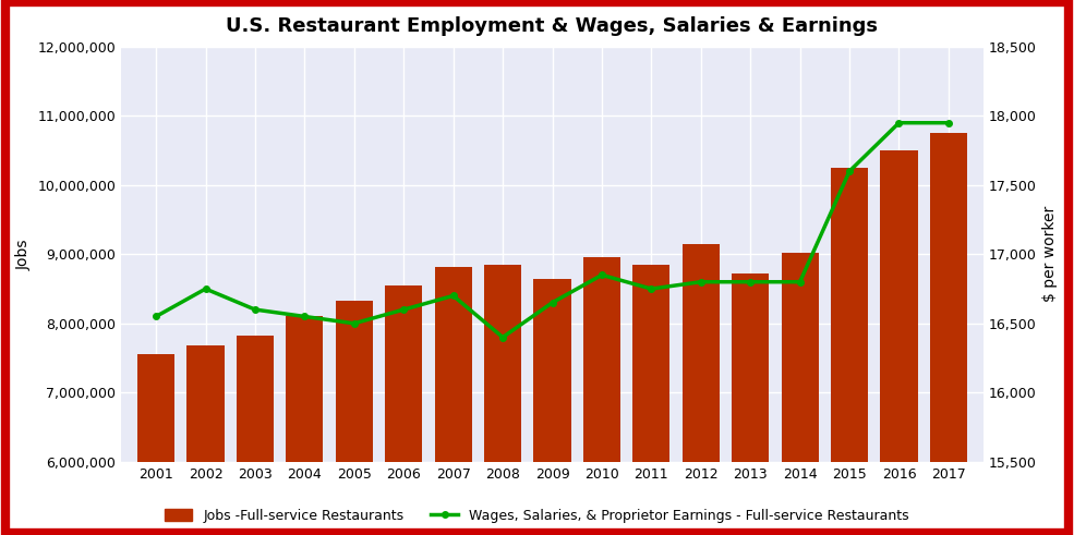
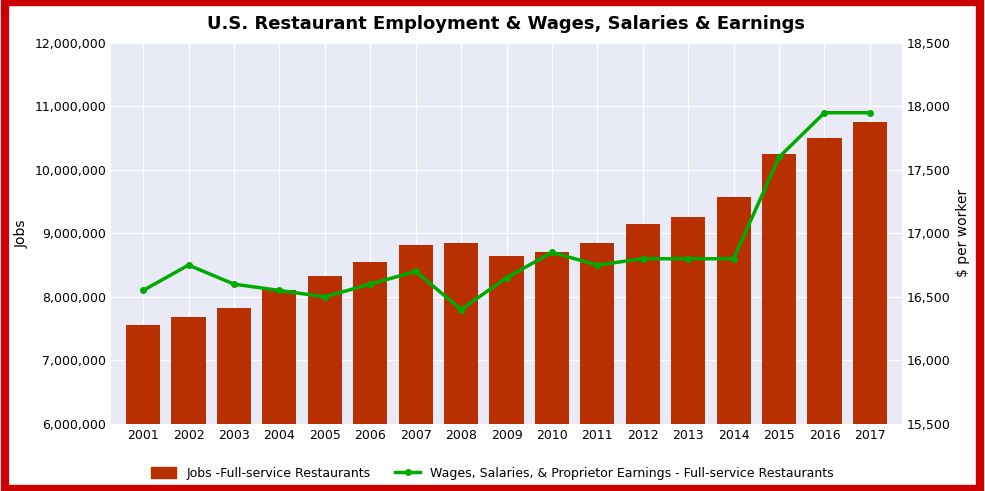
Jobs -Full-service Restaurants/2010: 8,960,000 -> 8,700,000
Jobs -Full-service Restaurants/2013: 8,720,000 -> 9,250,000
Jobs -Full-service Restaurants/2014: 9,020,000 -> 9,570,000
